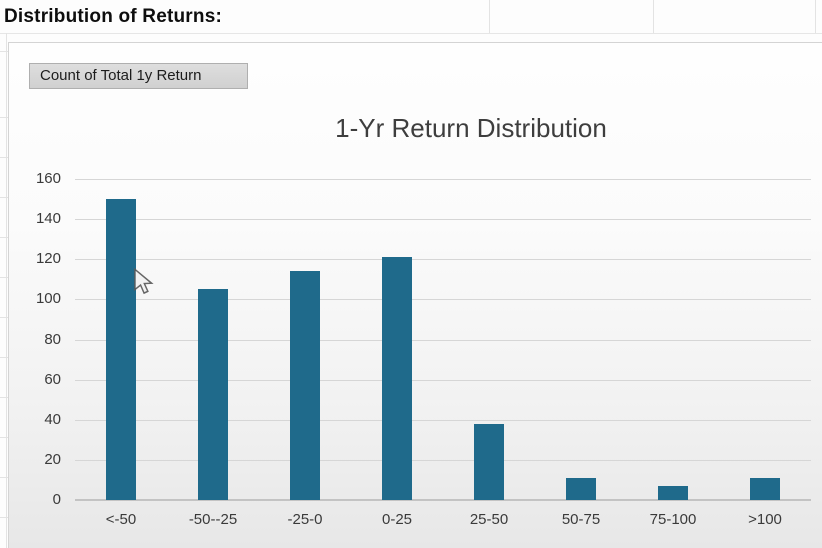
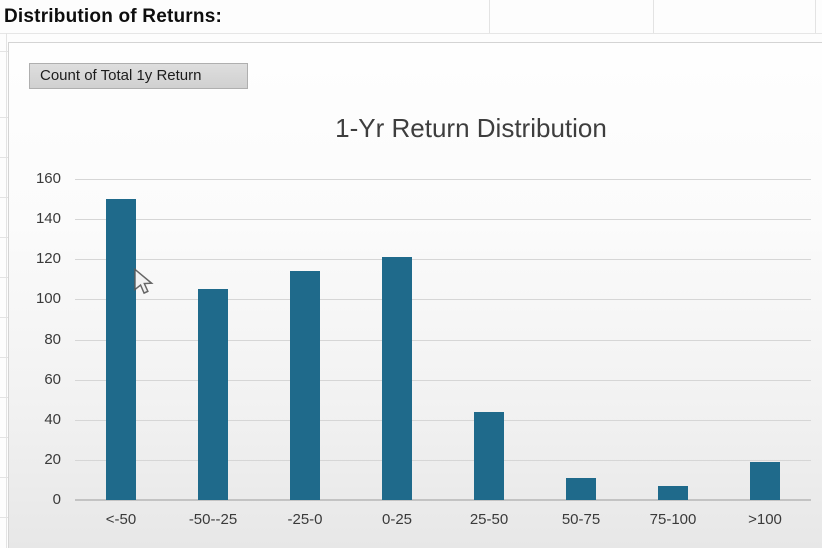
25-50: 38 -> 44
>100: 11 -> 19
